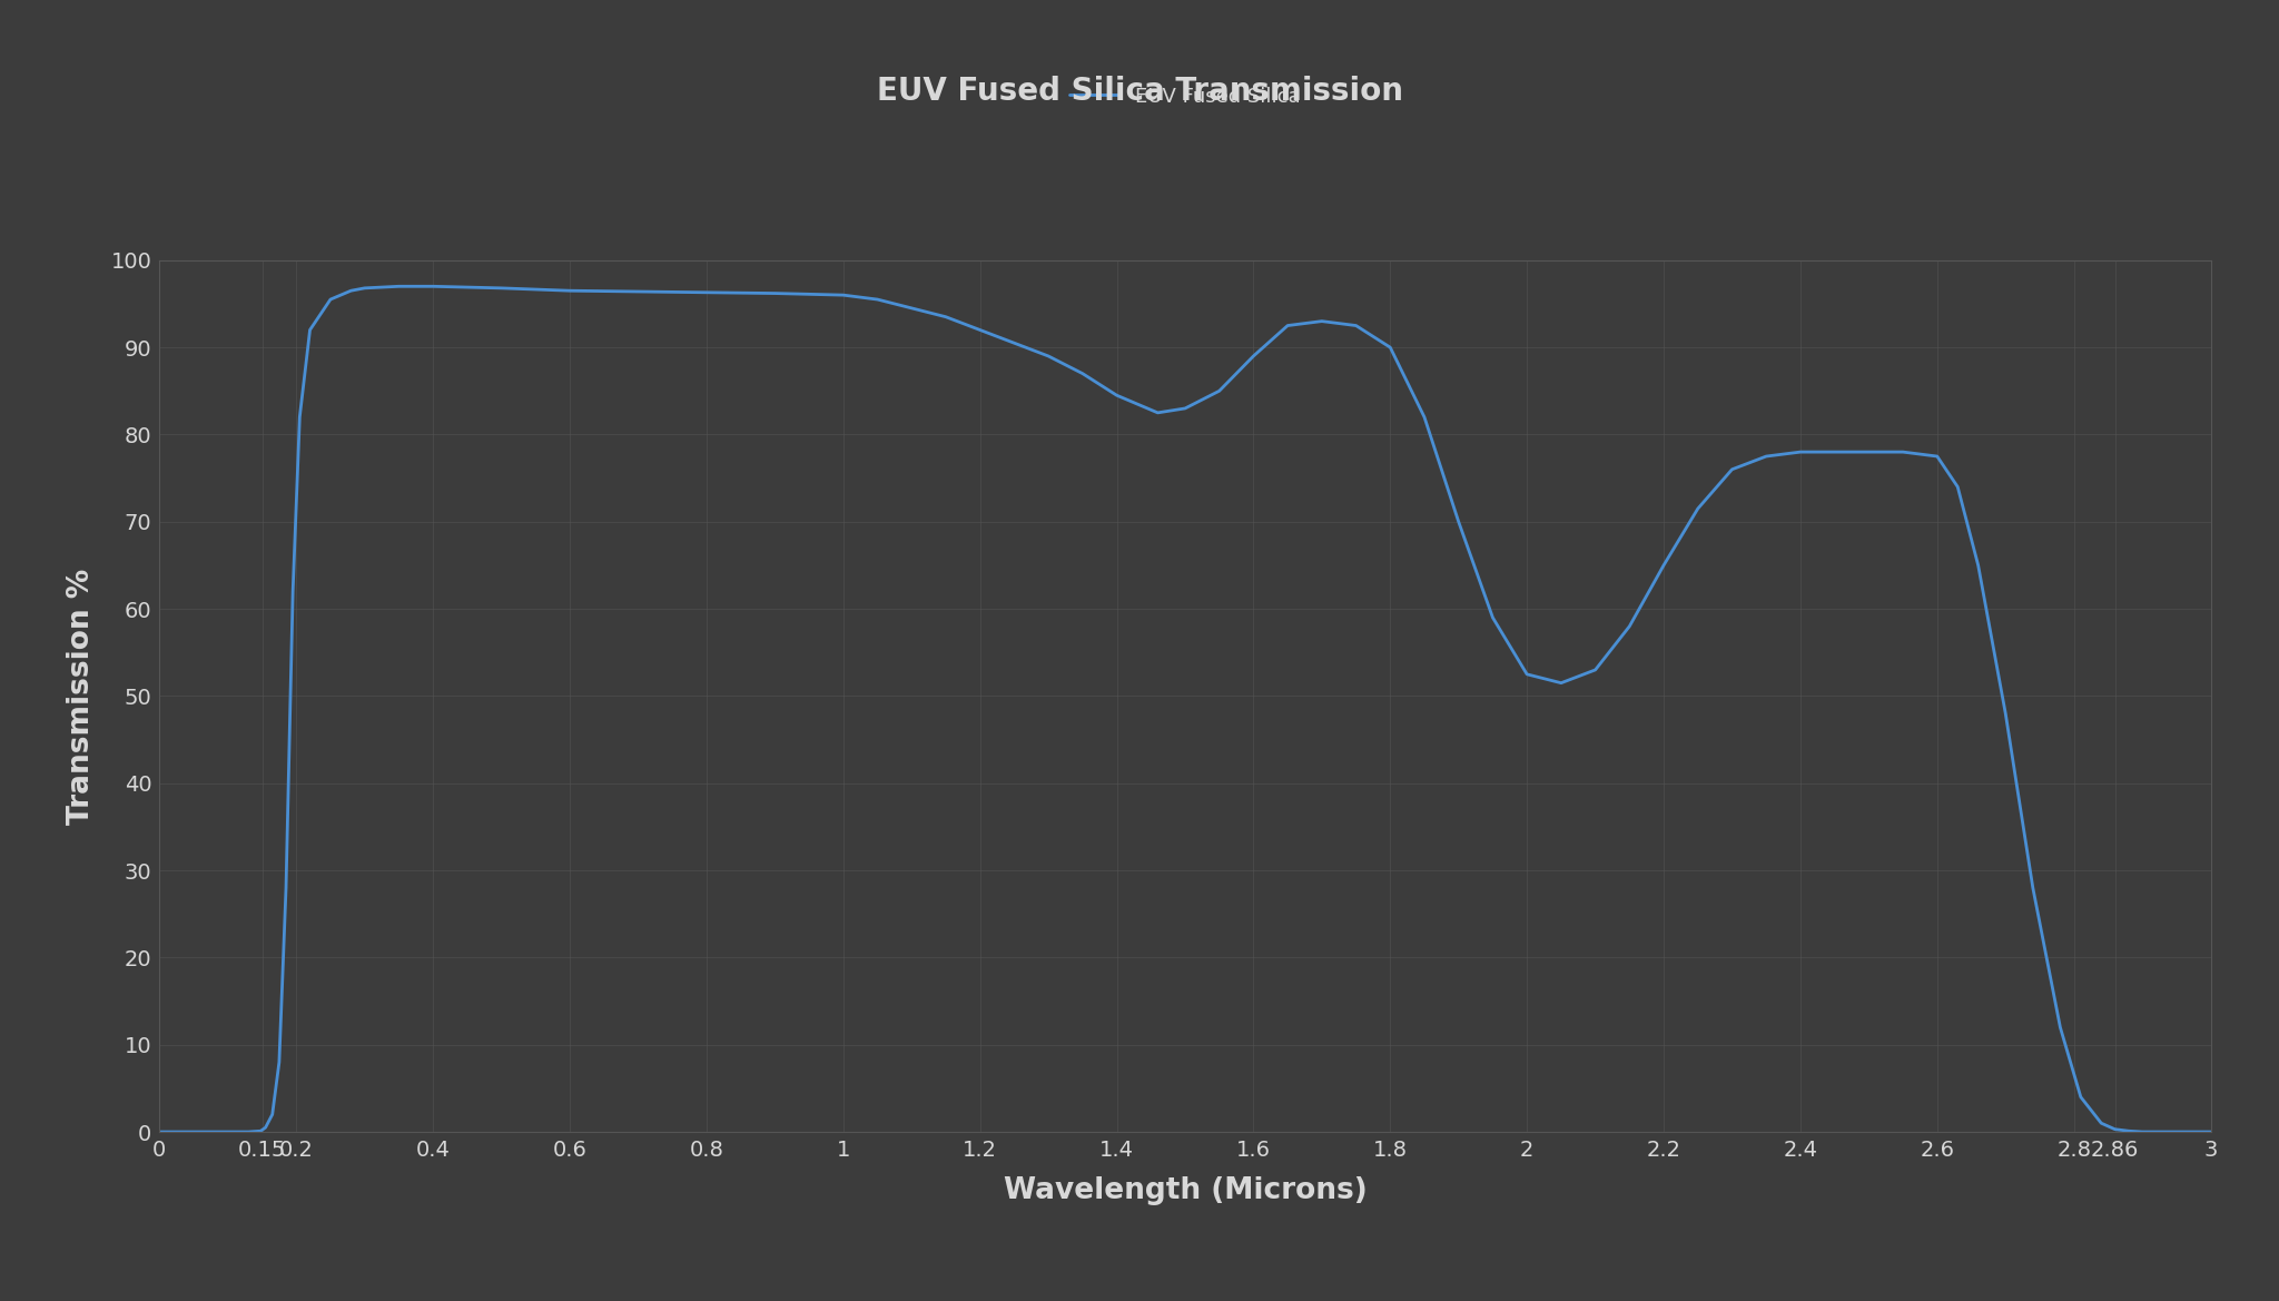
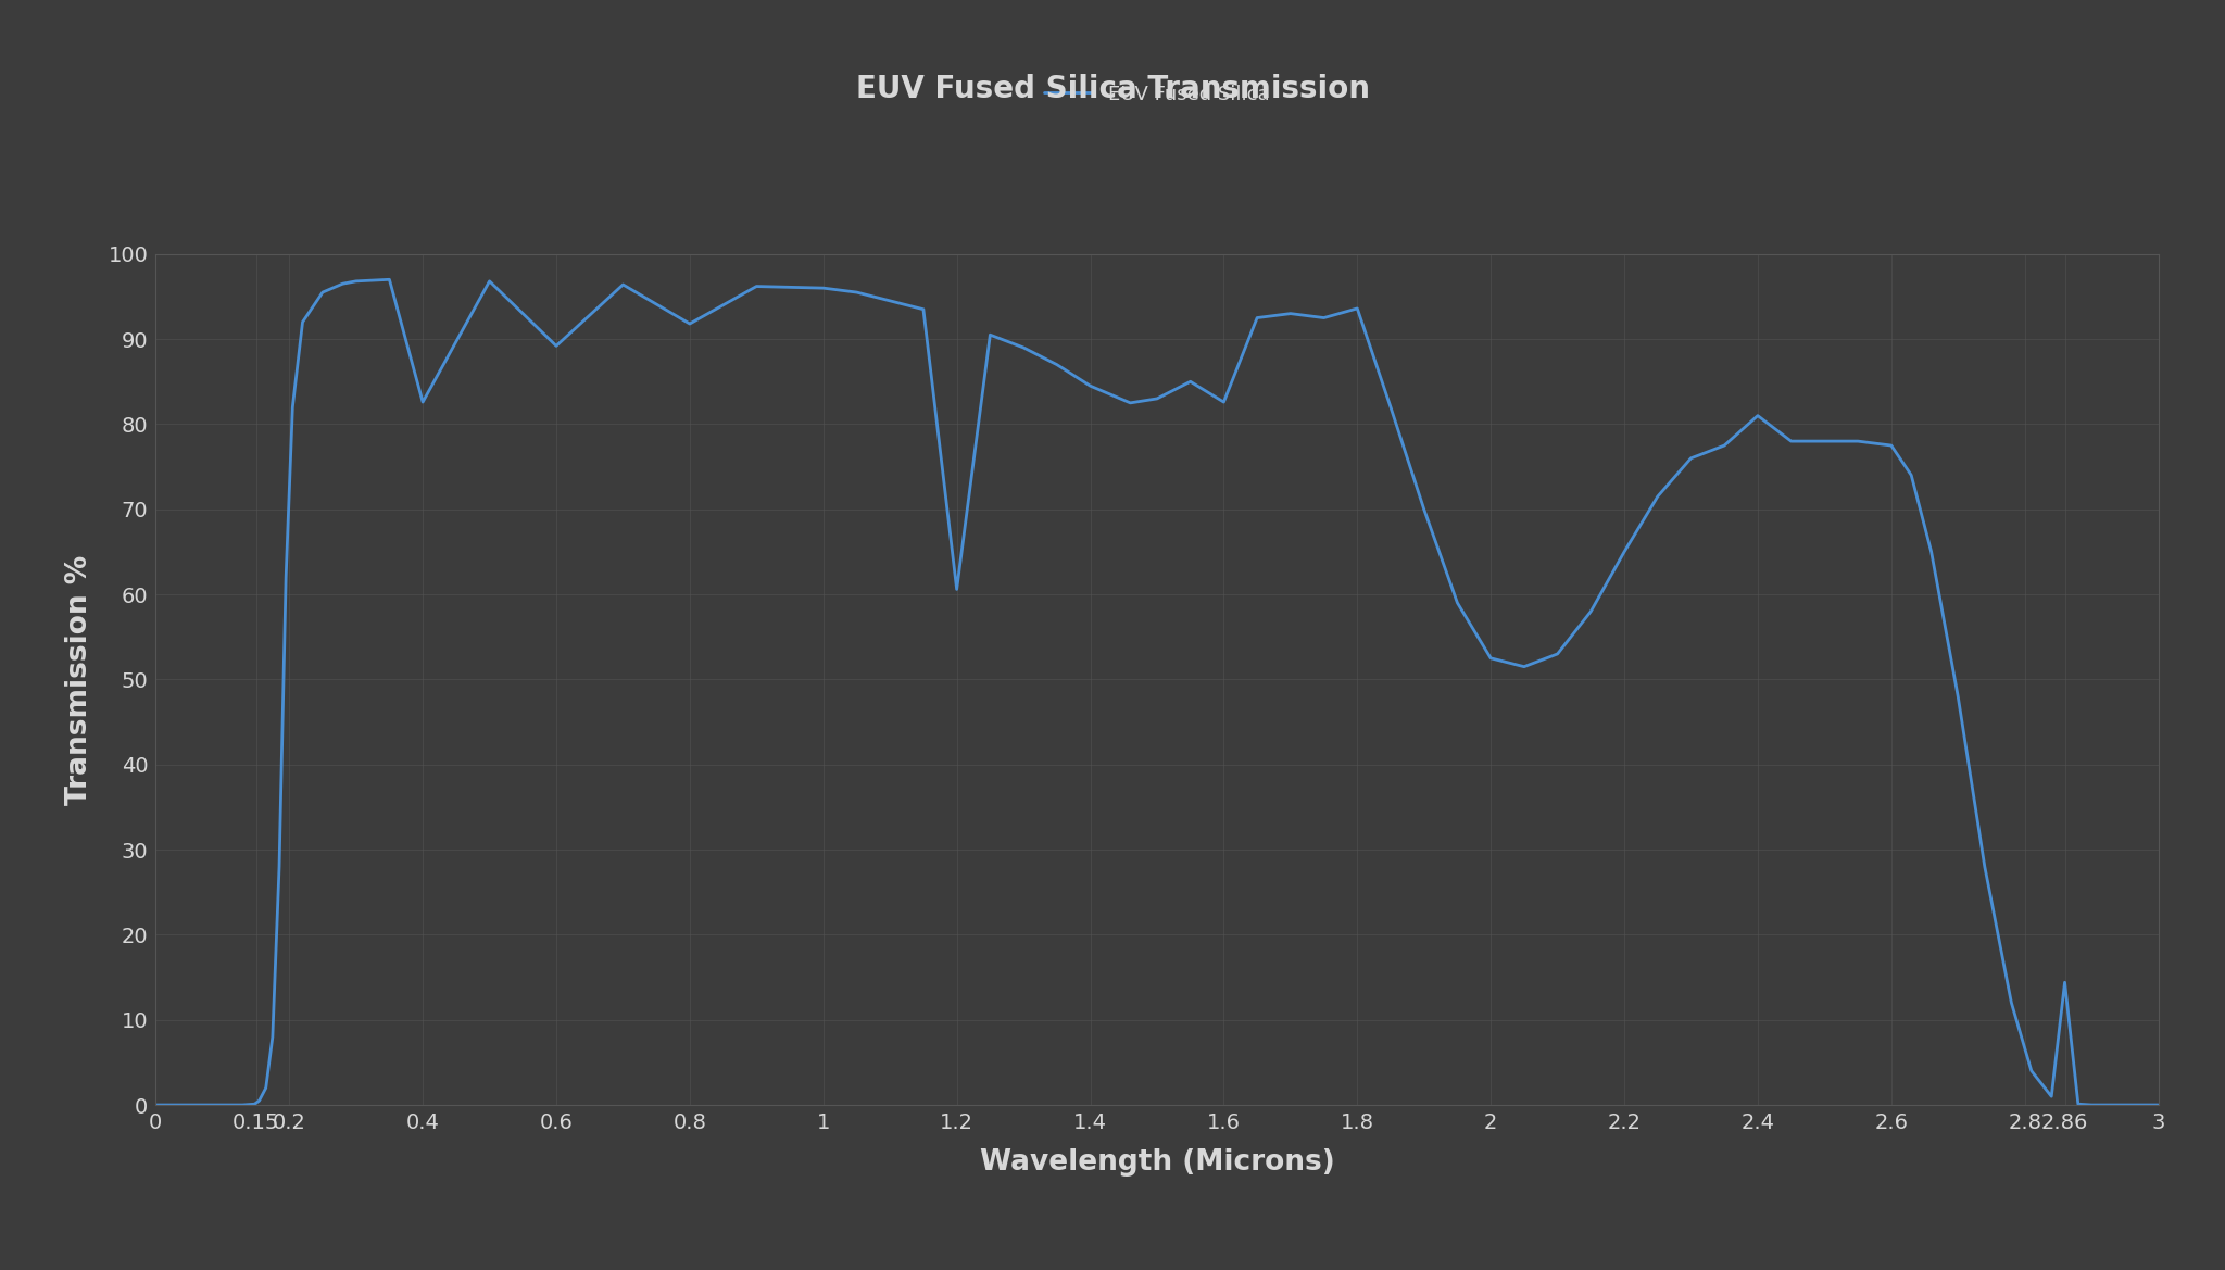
0.4: 97.0 -> 82.6
0.6: 96.5 -> 89.2
0.8: 96.3 -> 91.8
1.2: 92.0 -> 60.6
1.6: 89.0 -> 82.6
1.8: 90.0 -> 93.6
2.4: 78.0 -> 81.0
2.86: 0.3 -> 14.4
